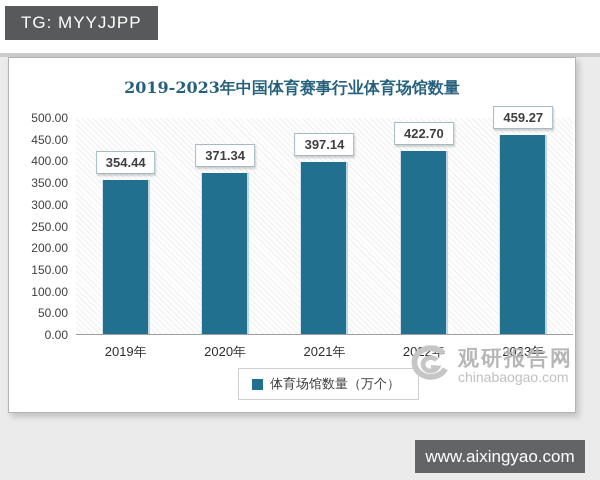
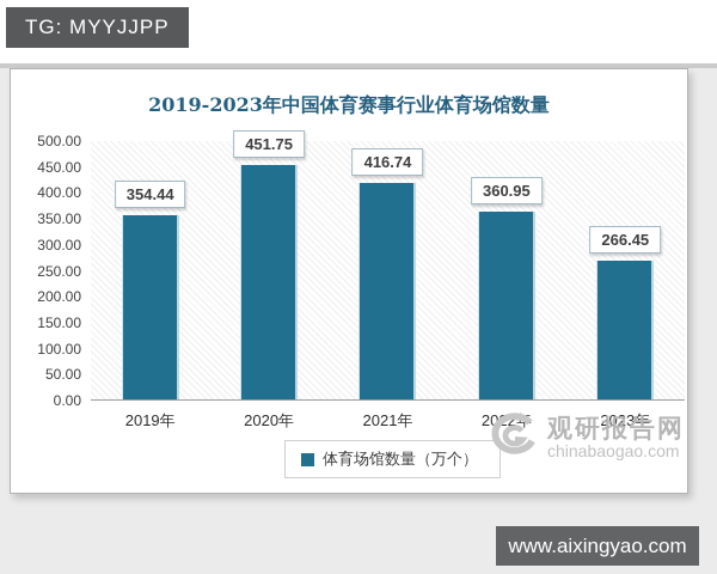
2020年: 371.34 -> 451.75
2021年: 397.14 -> 416.74
2022年: 422.70 -> 360.95
2023年: 459.27 -> 266.45
